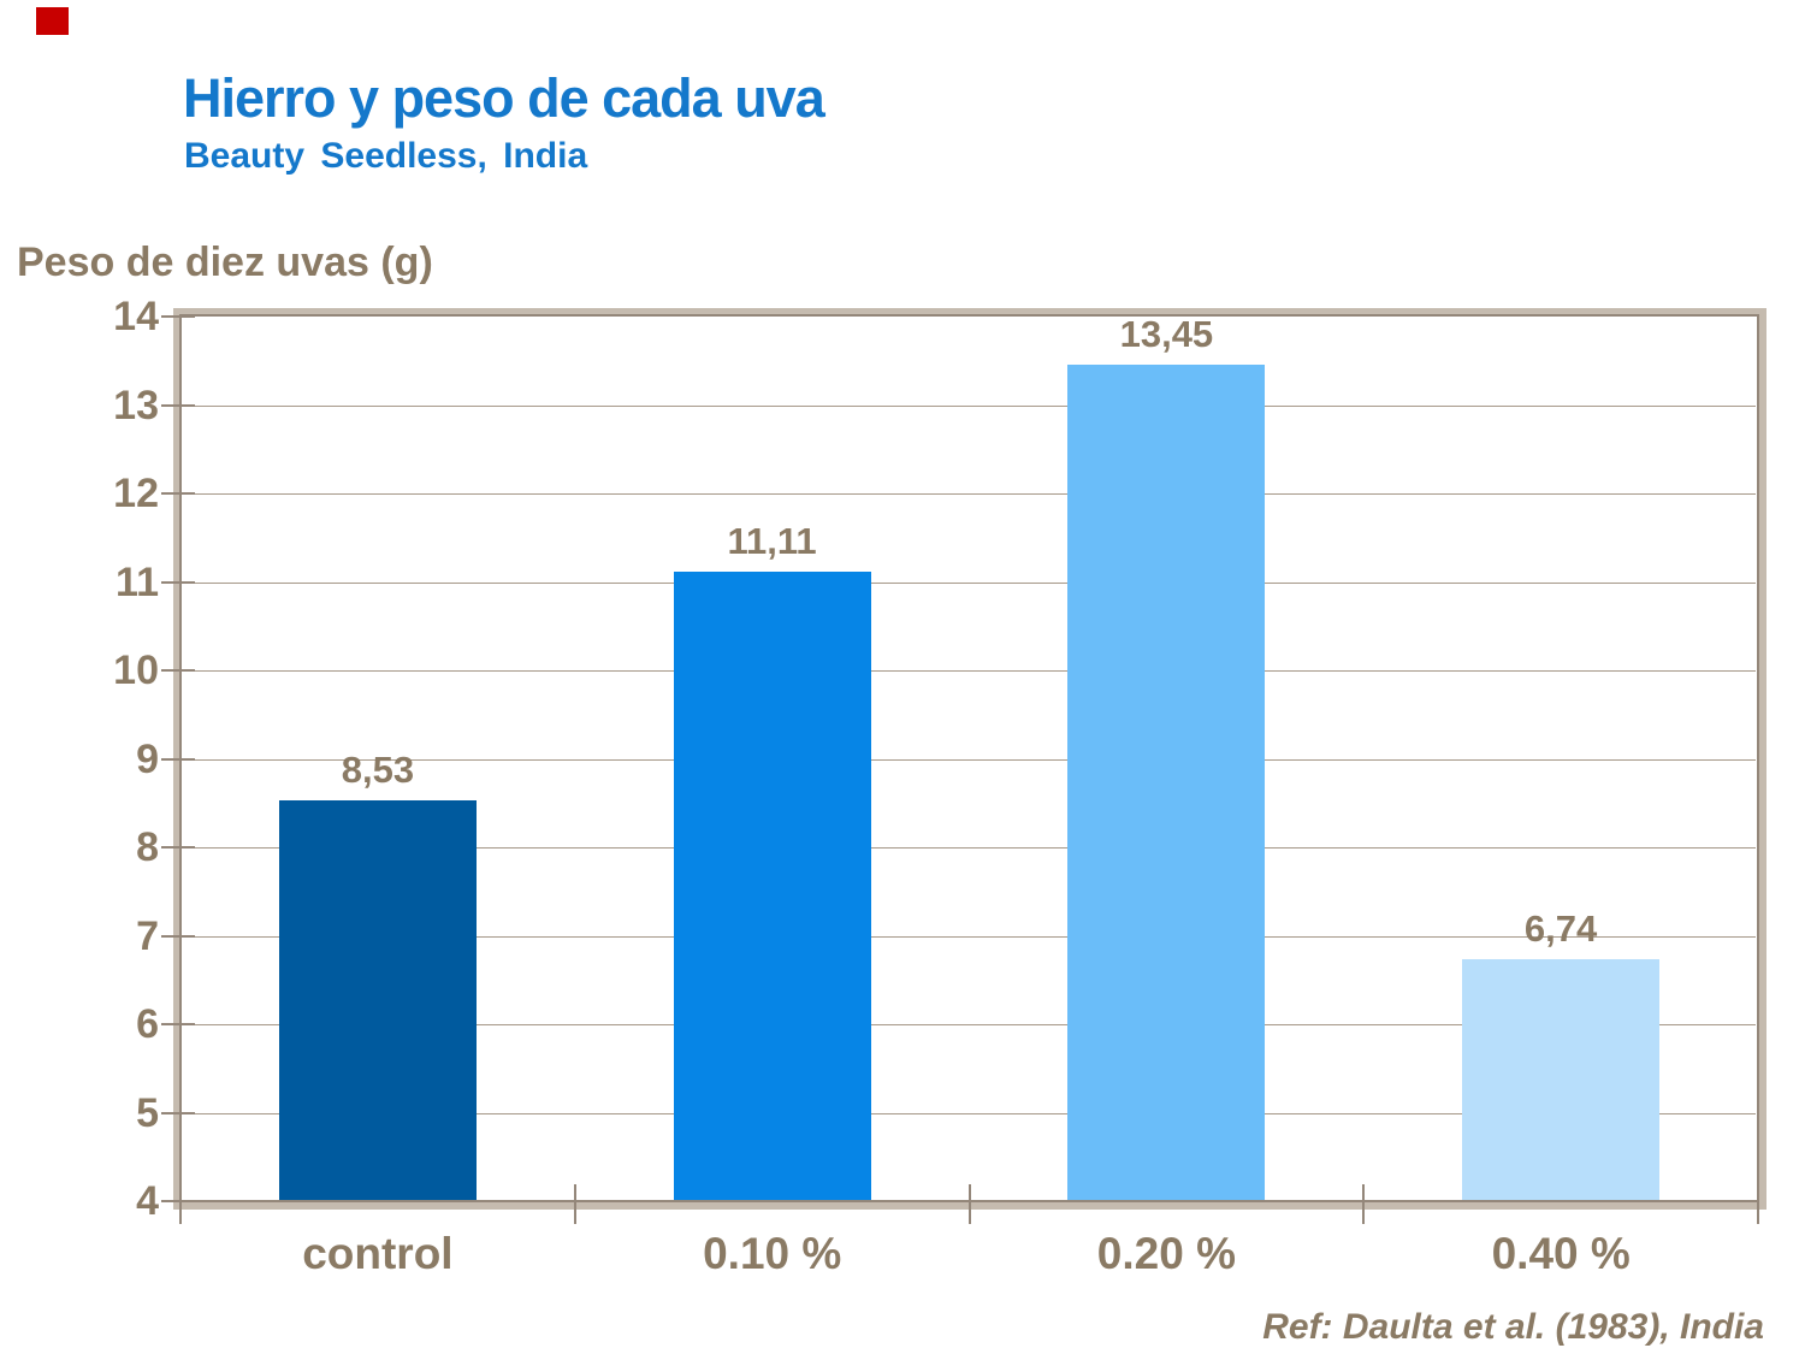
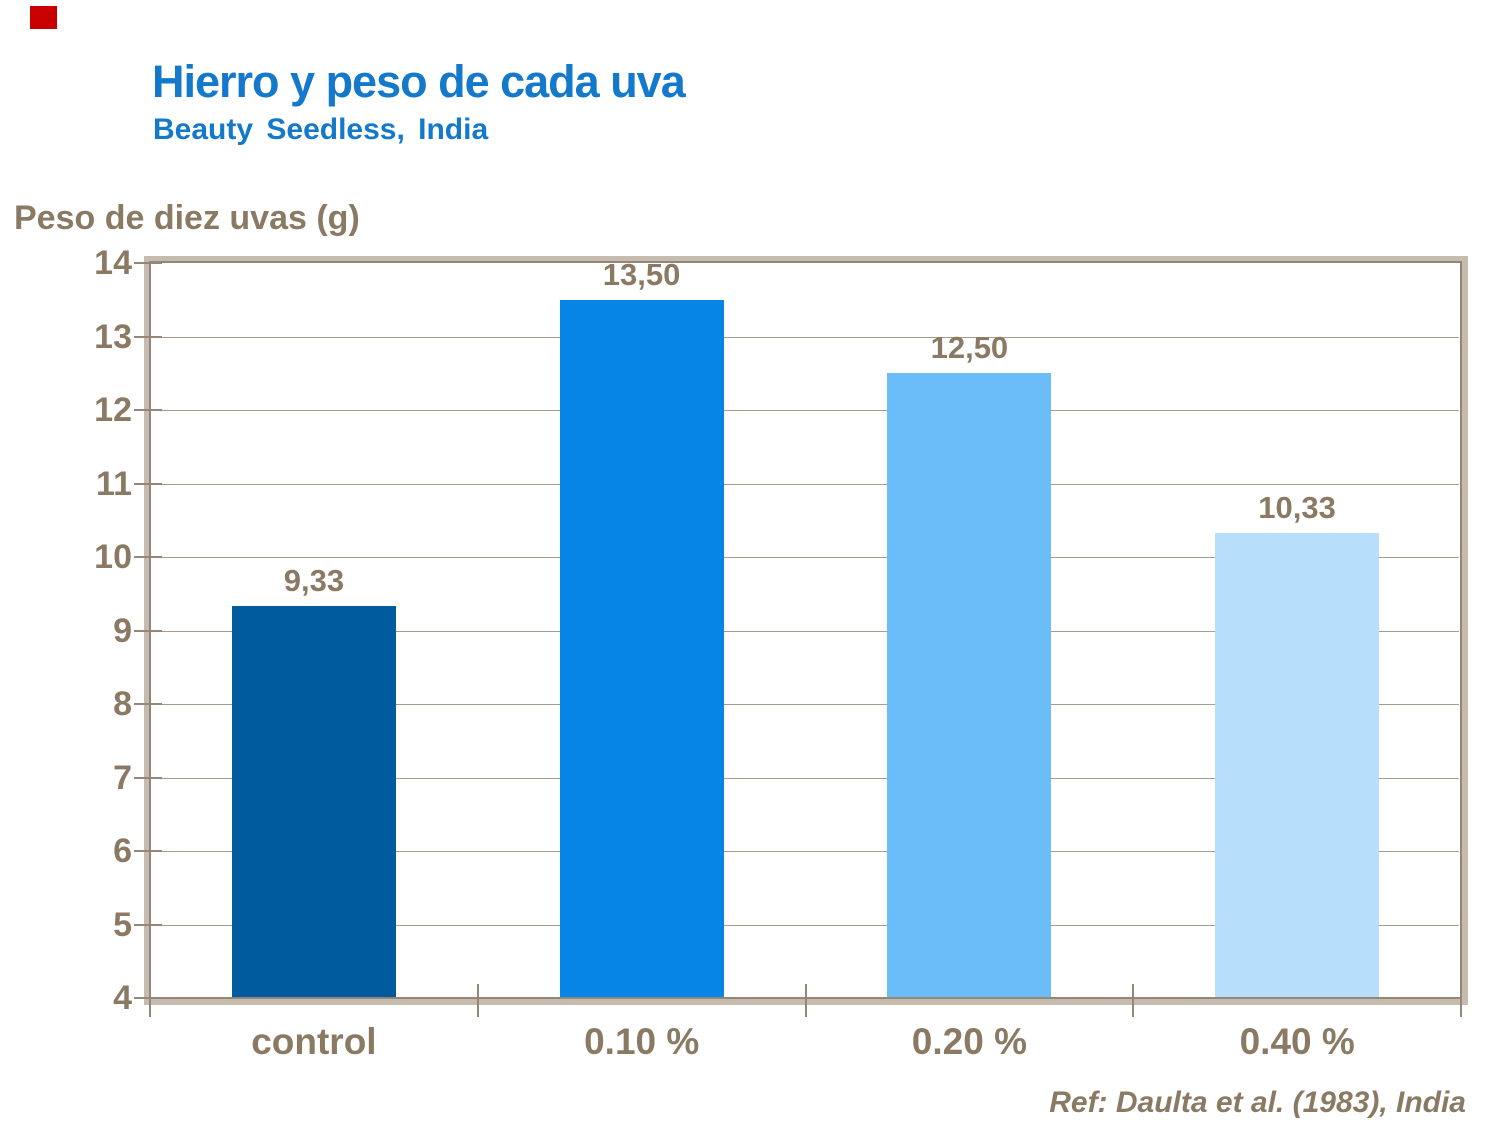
control: 8,53 -> 9,33
0.10 %: 11,11 -> 13,50
0.20 %: 13,45 -> 12,50
0.40 %: 6,74 -> 10,33
